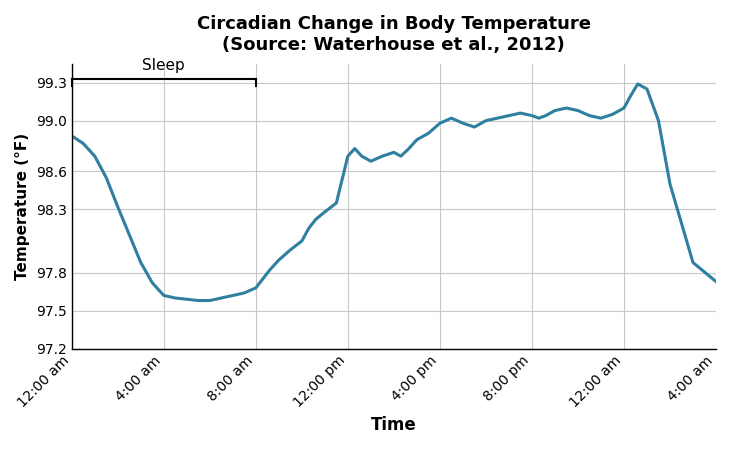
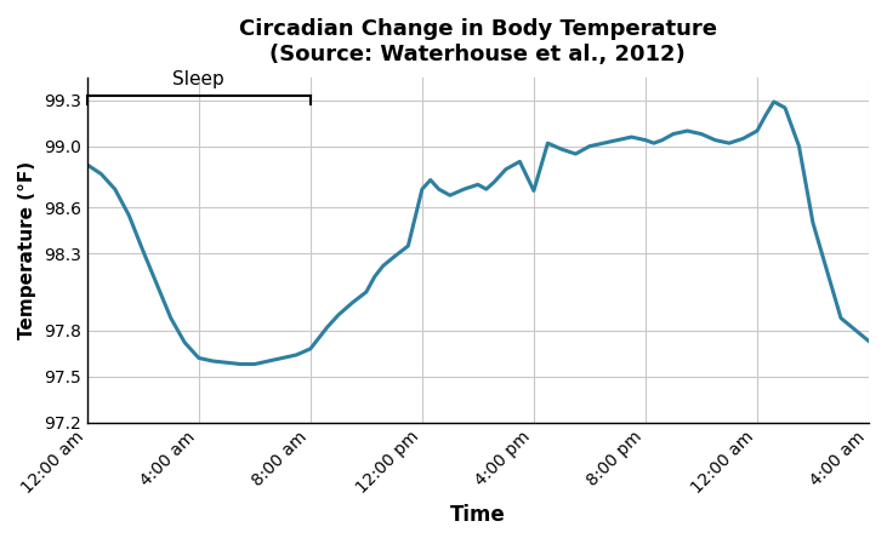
4:00 pm: 98.98 -> 98.71
